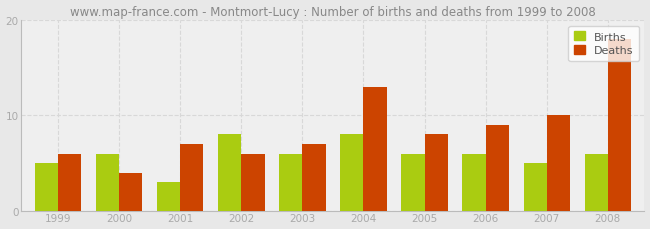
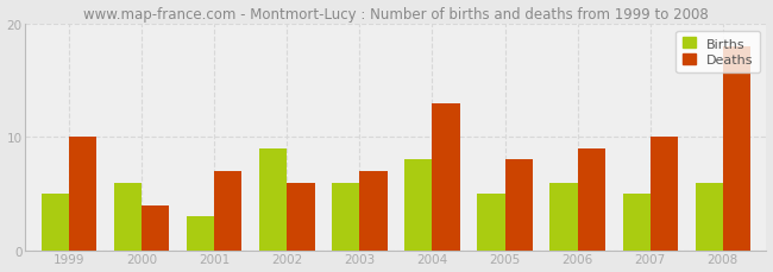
Deaths/1999: 6 -> 10
Births/2002: 8 -> 9
Births/2005: 6 -> 5
